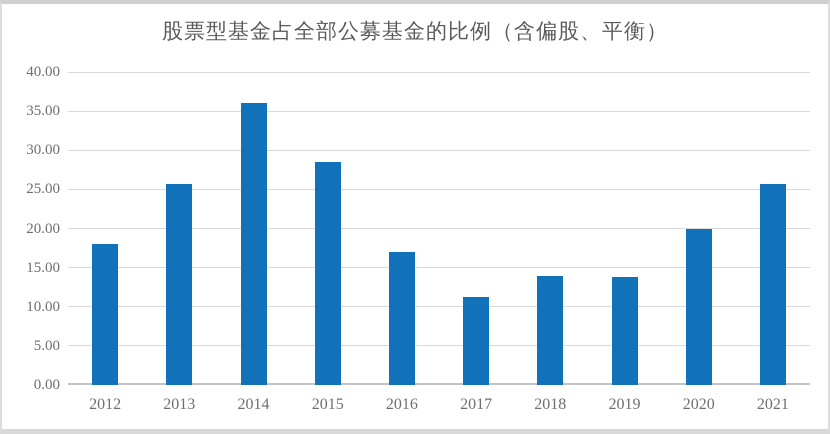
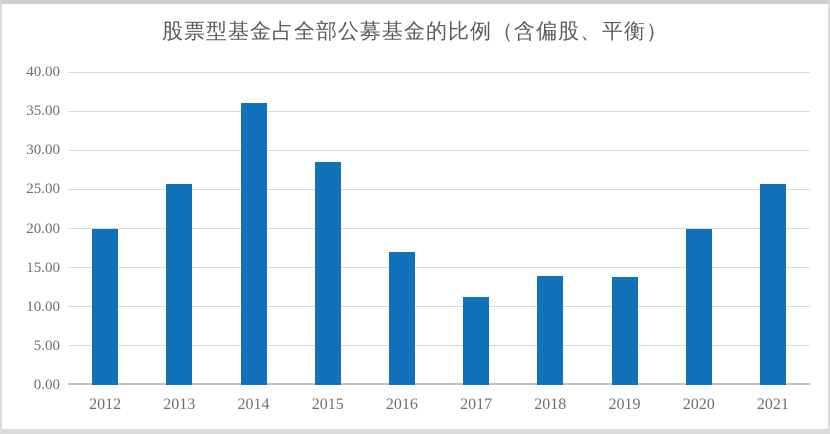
2012: 18 -> 20
